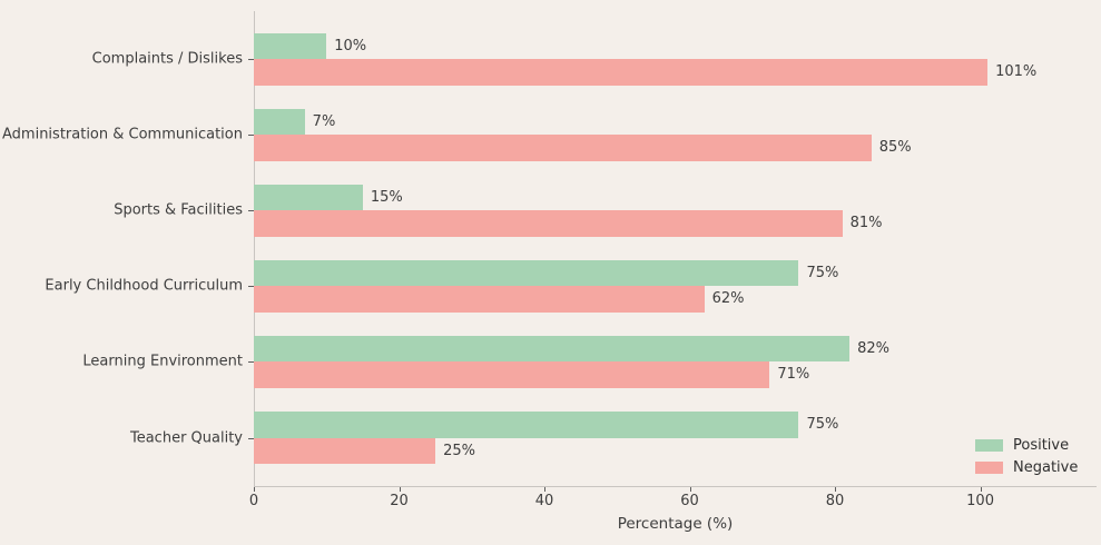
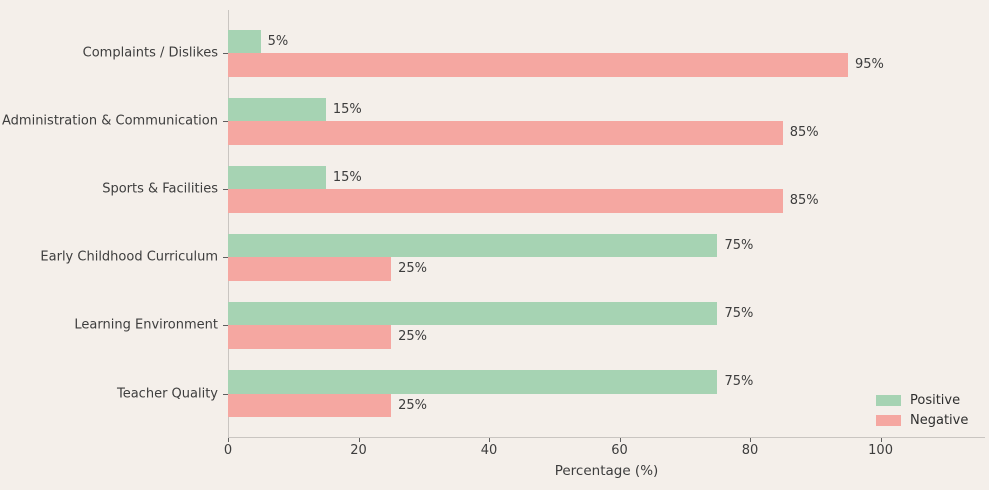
Positive/Complaints / Dislikes: 10% -> 5%
Negative/Complaints / Dislikes: 101% -> 95%
Positive/Administration & Communication: 7% -> 15%
Negative/Sports & Facilities: 81% -> 85%
Negative/Early Childhood Curriculum: 62% -> 25%
Positive/Learning Environment: 82% -> 75%
Negative/Learning Environment: 71% -> 25%
